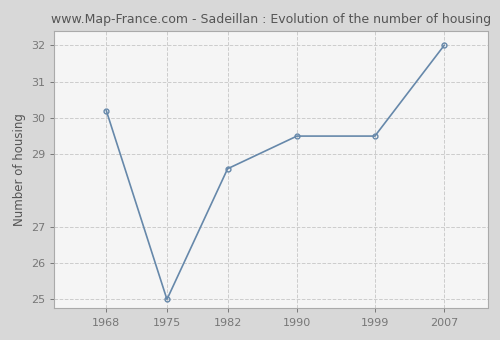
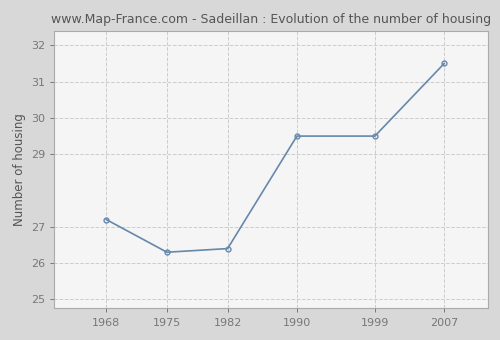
1968: 30.2 -> 27.2
1975: 25.0 -> 26.3
1982: 28.6 -> 26.4
2007: 32.0 -> 31.5
